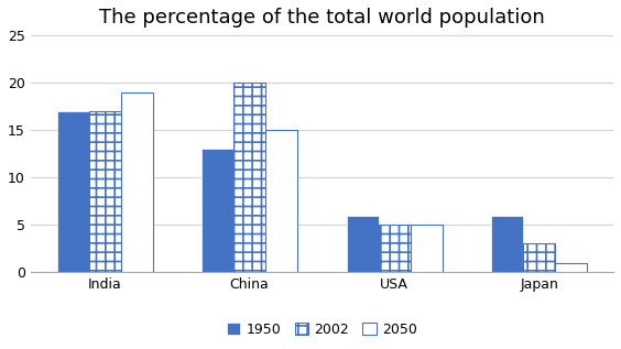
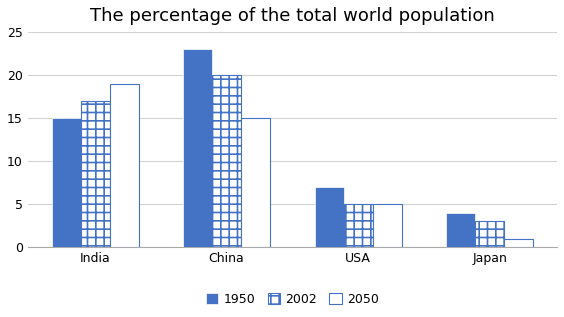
1950/India: 17 -> 15
1950/China: 13 -> 23
1950/USA: 6 -> 7
1950/Japan: 6 -> 4
